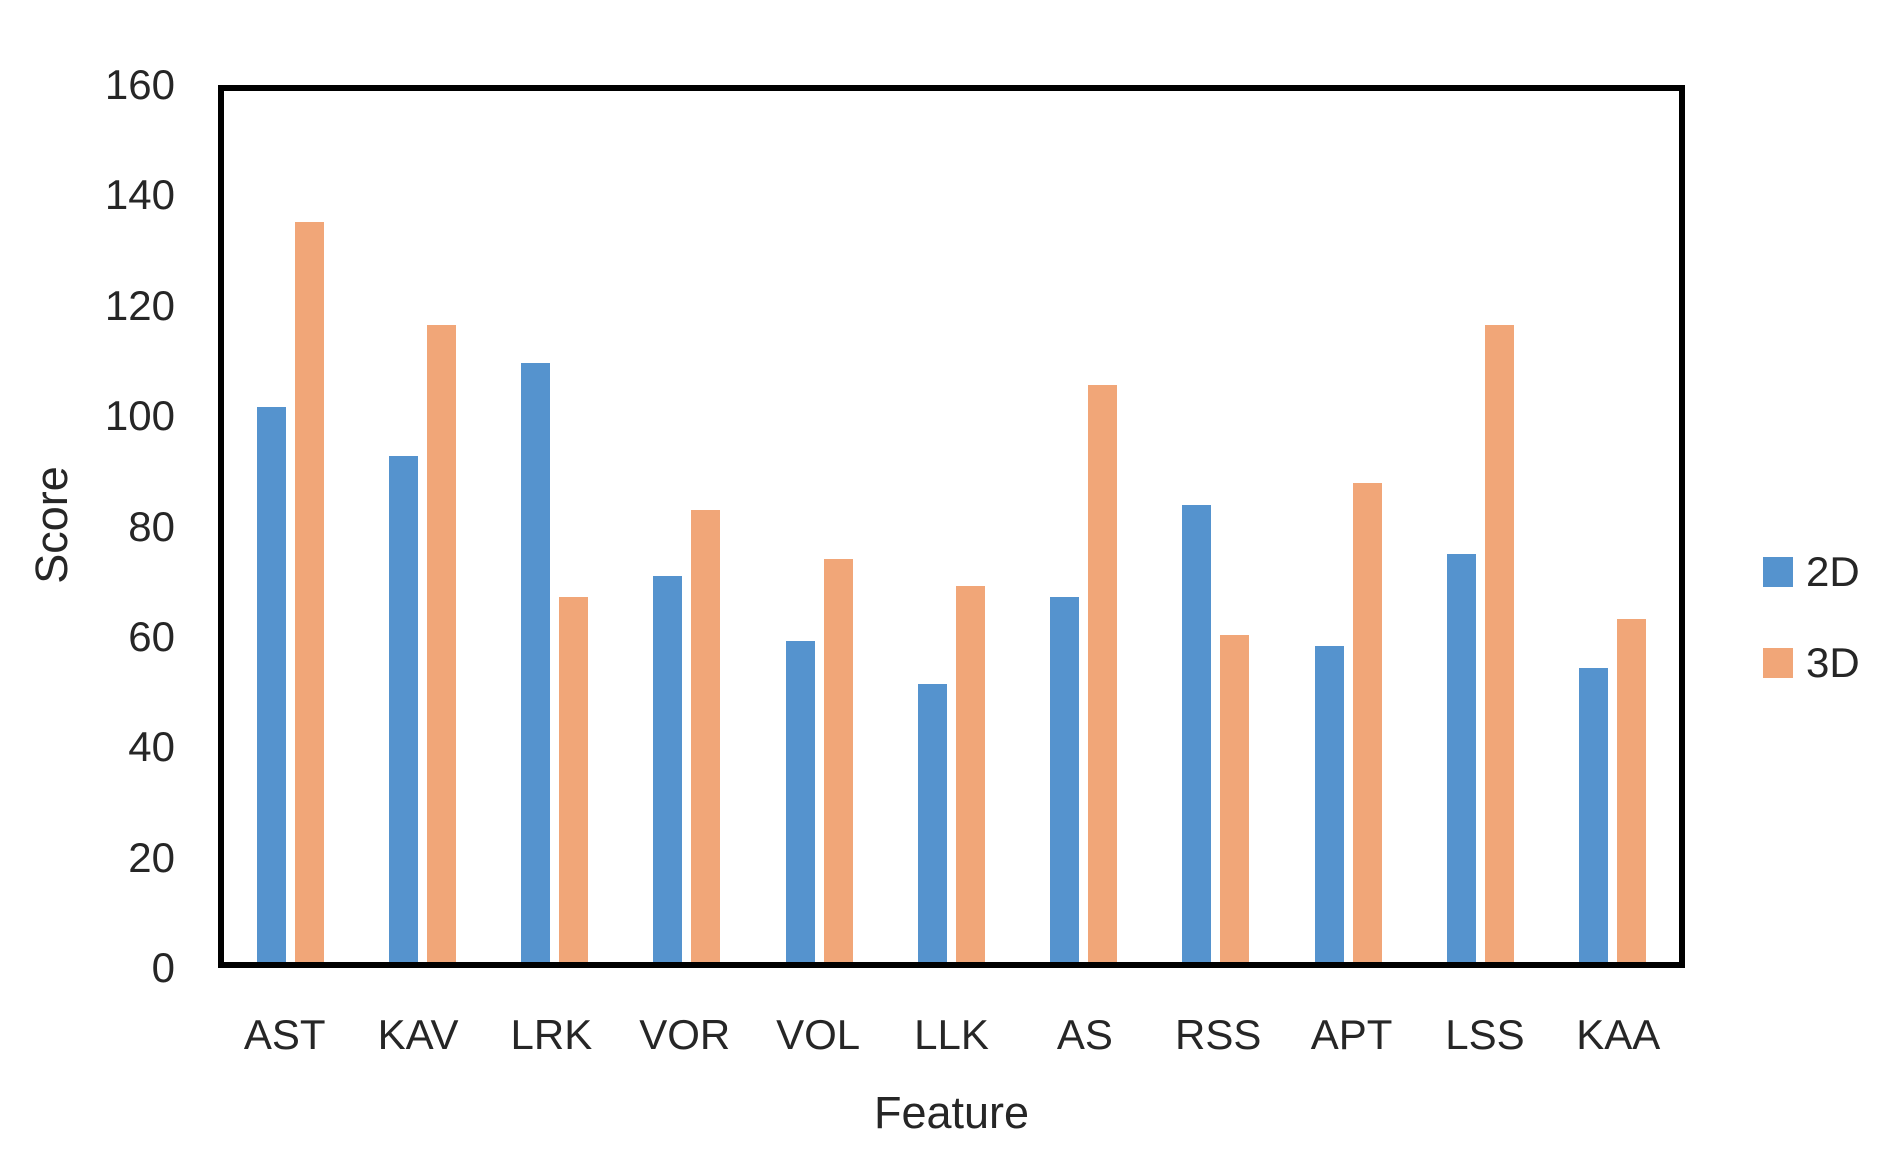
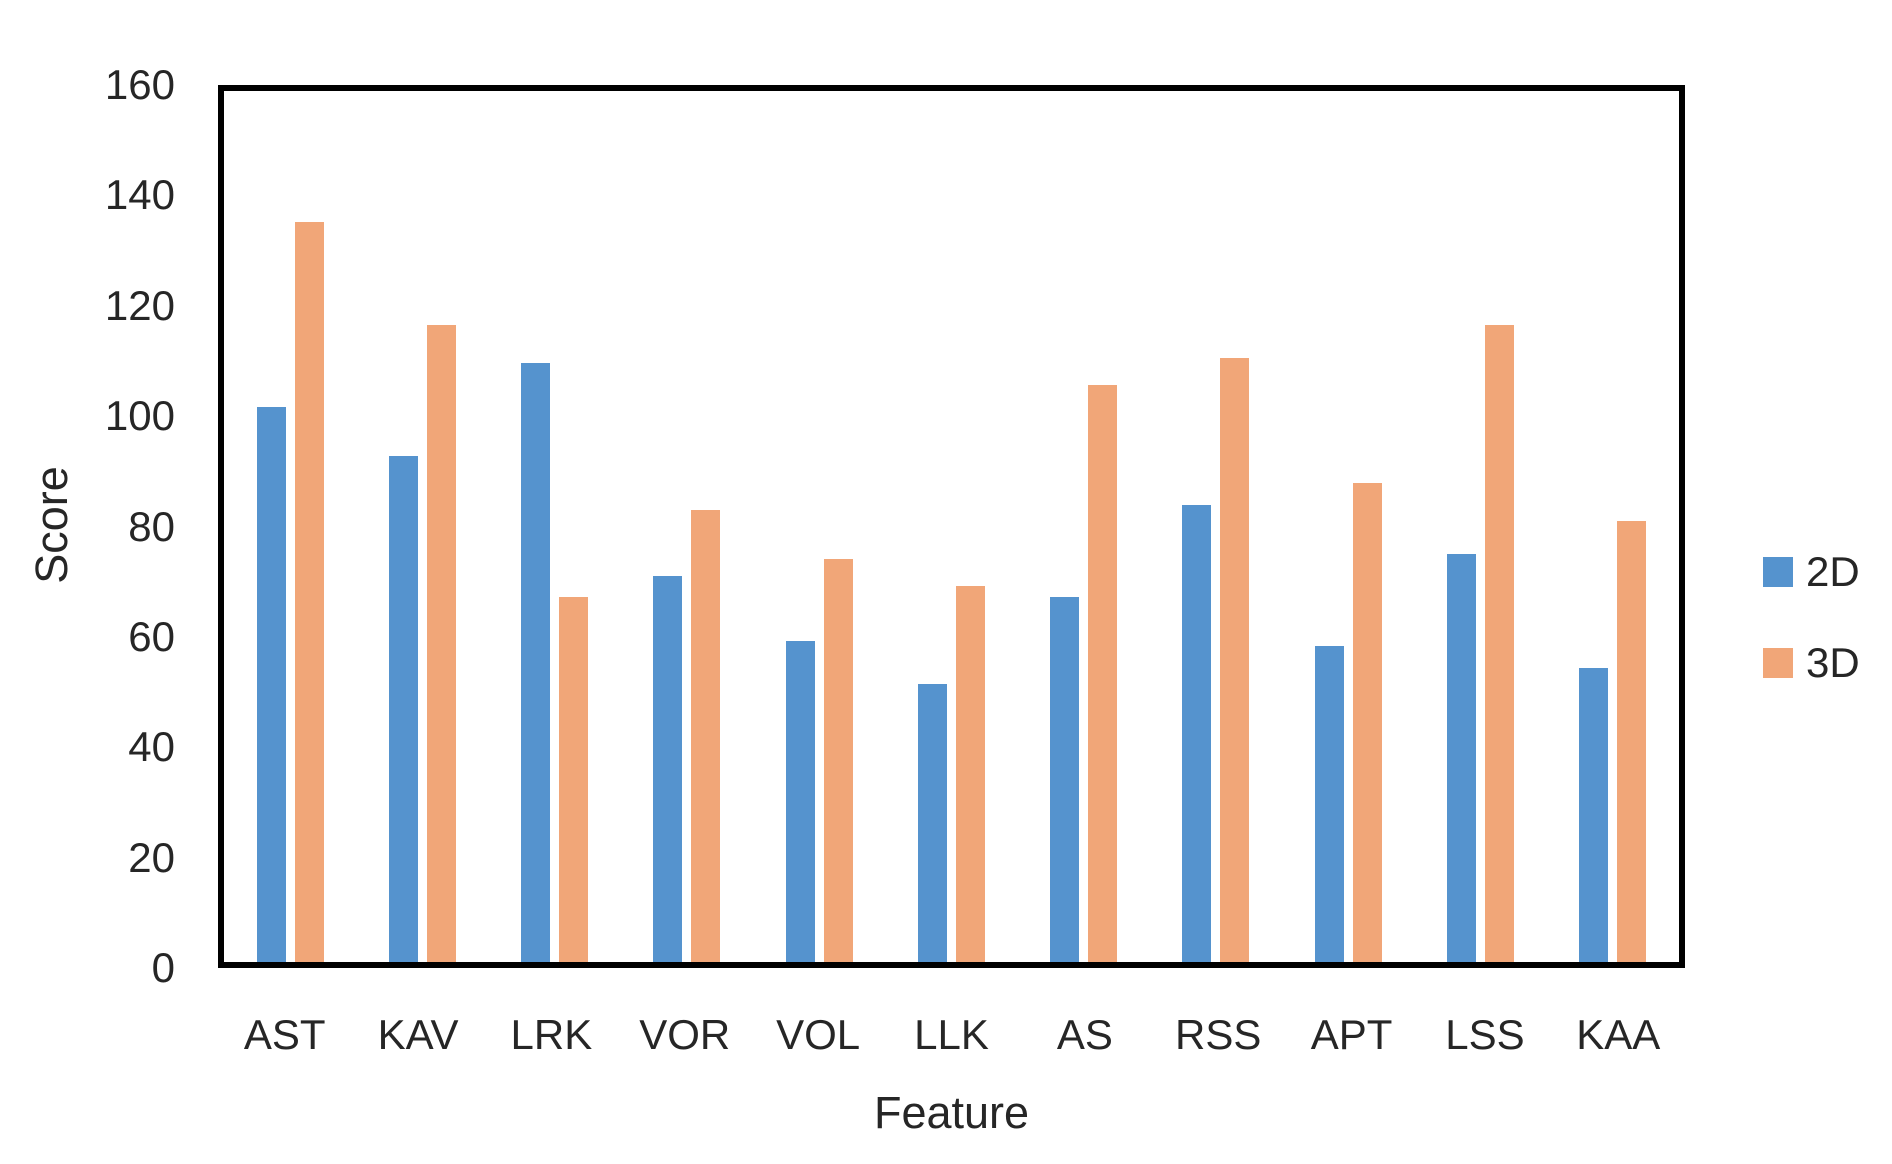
3D/RSS: 60 -> 111
3D/KAA: 63 -> 81
